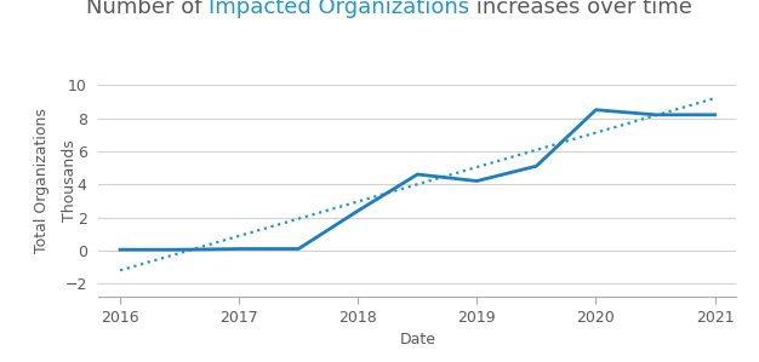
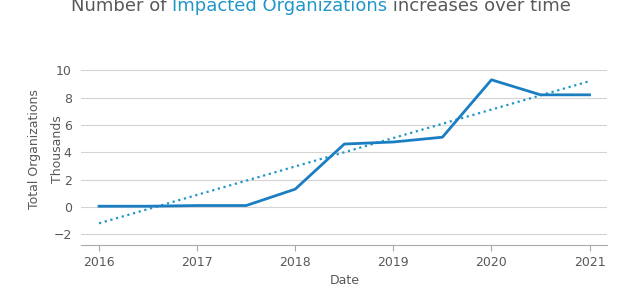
2018: 2.4 -> 1.3
2019: 4.2 -> 4.8
2020: 8.5 -> 9.3
